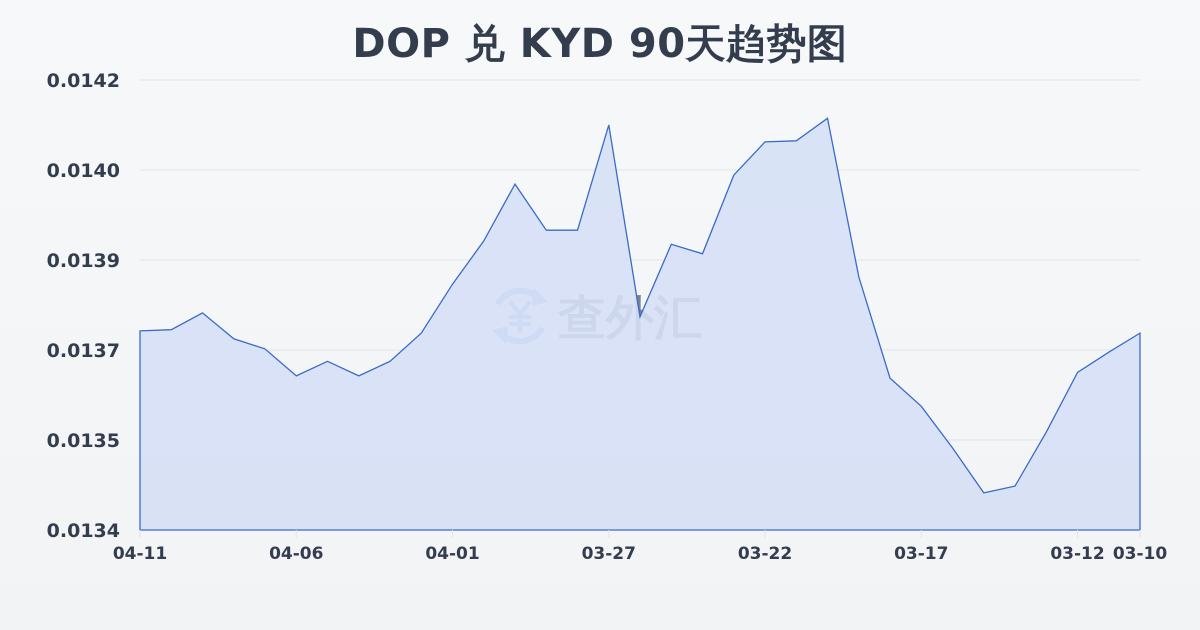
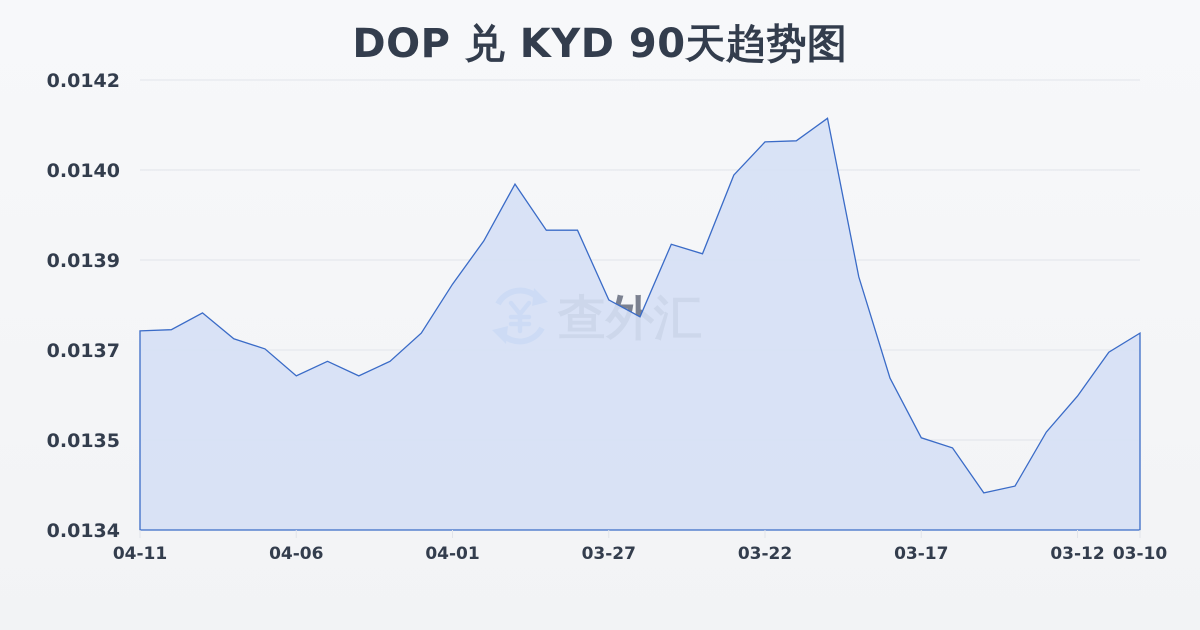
03-27: 0.01412 -> 0.01381
03-17: 0.01362 -> 0.01356
03-12: 0.01368 -> 0.01364
